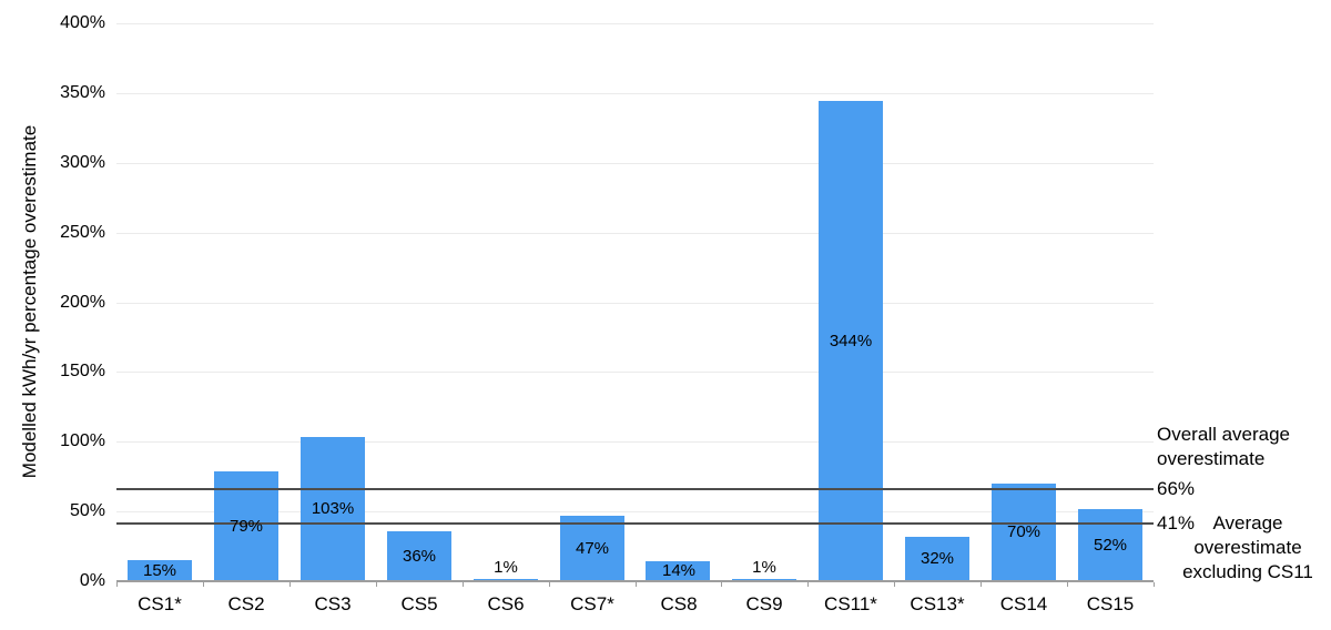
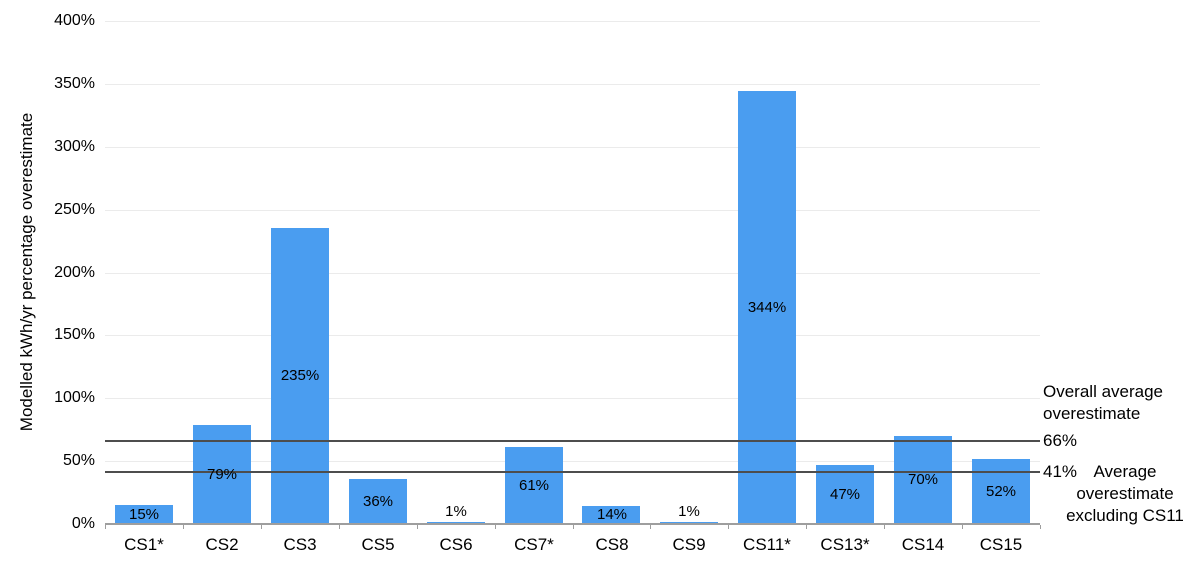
CS3: 103% -> 235%
CS7*: 47% -> 61%
CS13*: 32% -> 47%
